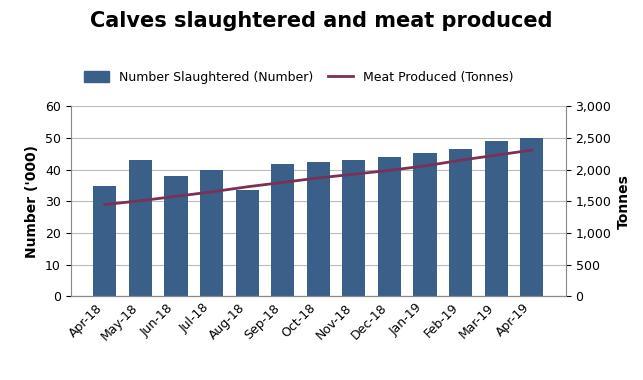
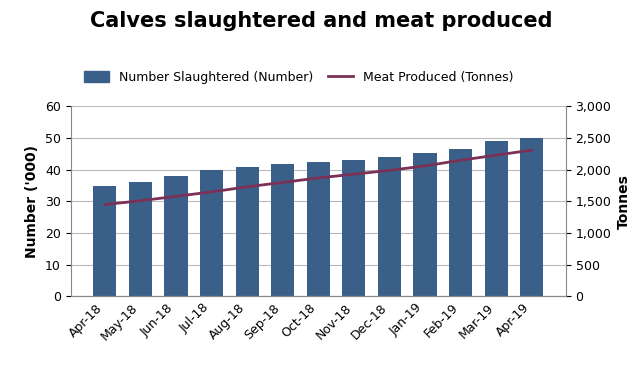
Number Slaughtered (Number)/May-18: 43.0 -> 36.2
Number Slaughtered (Number)/Aug-18: 33.5 -> 41.0
